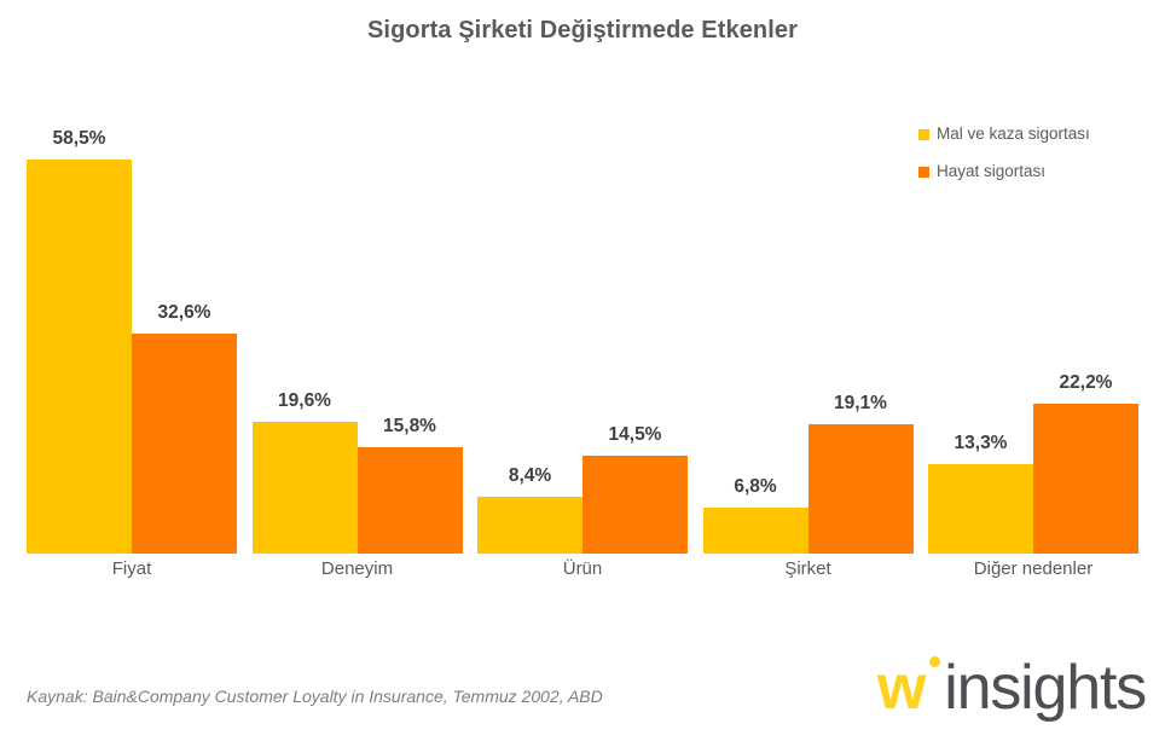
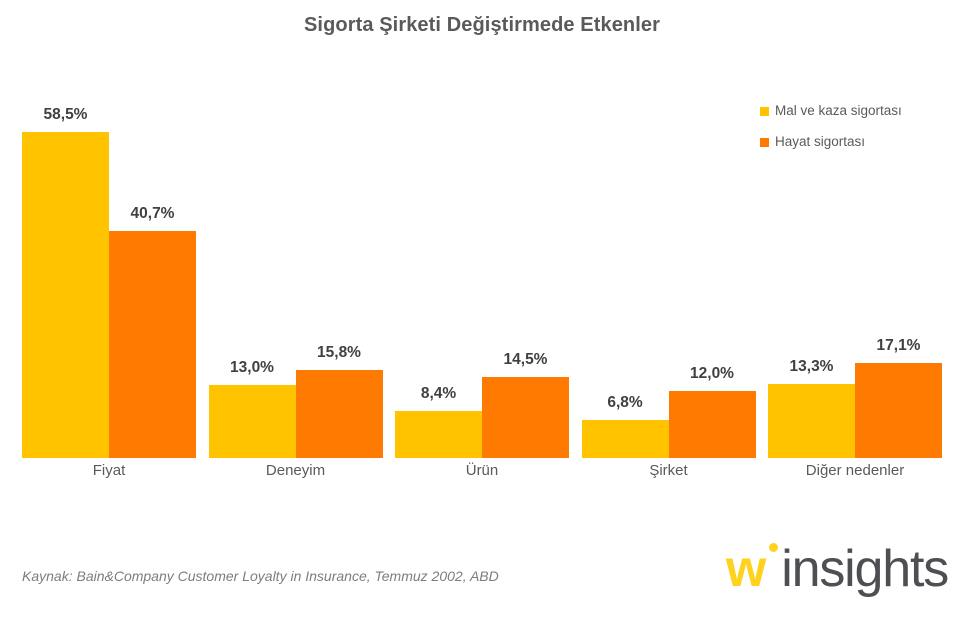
Hayat sigortası/Fiyat: 32,6% -> 40,7%
Mal ve kaza sigortası/Deneyim: 19,6% -> 13,0%
Hayat sigortası/Şirket: 19,1% -> 12,0%
Hayat sigortası/Diğer nedenler: 22,2% -> 17,1%
